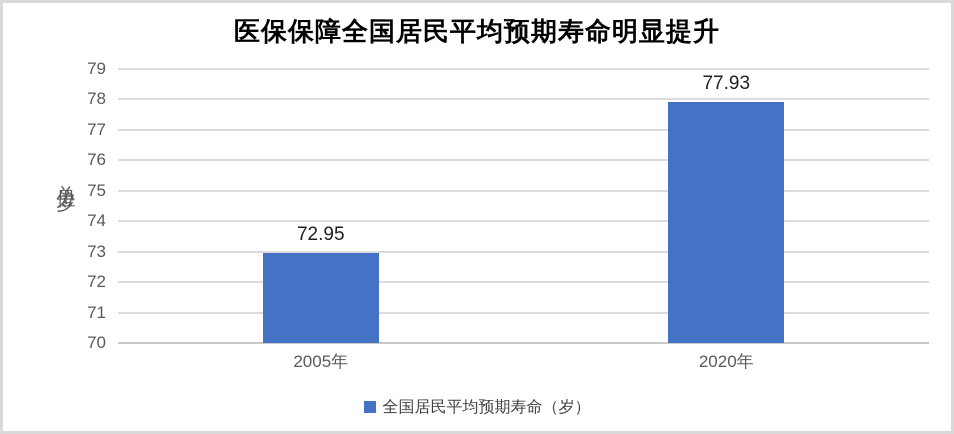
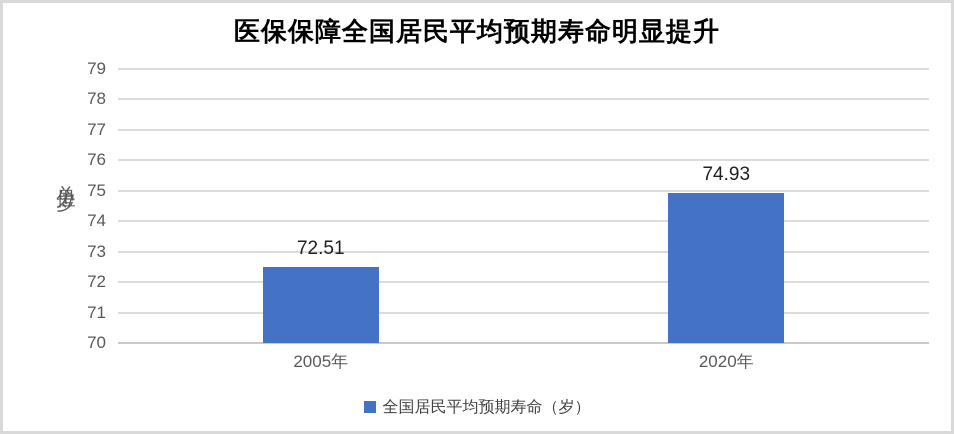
2005年: 72.95 -> 72.51
2020年: 77.93 -> 74.93
